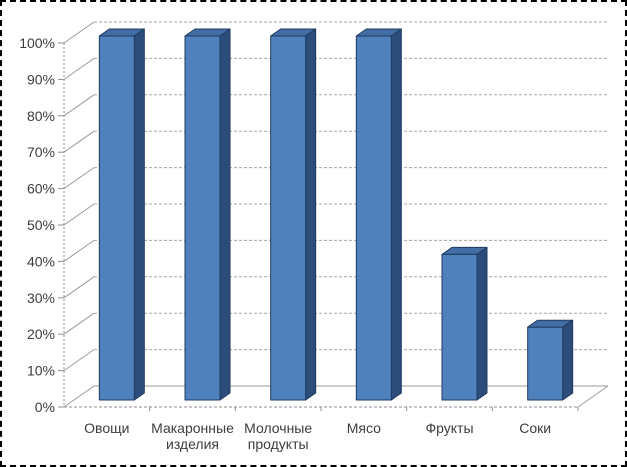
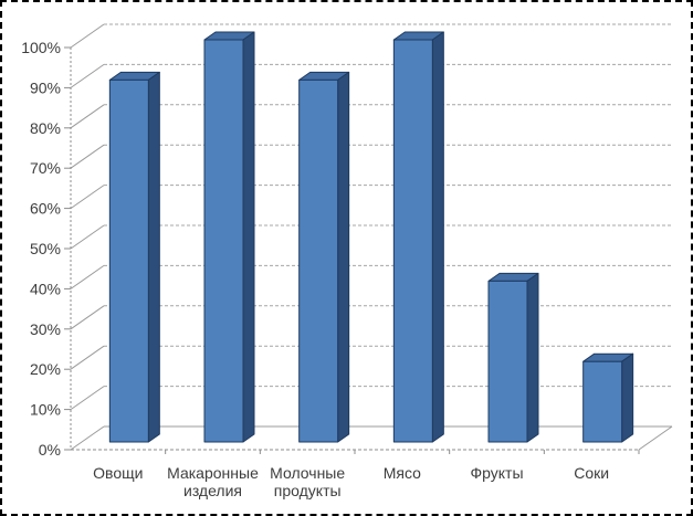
Овощи: 100% -> 90%
Молочные продукты: 100% -> 90%
